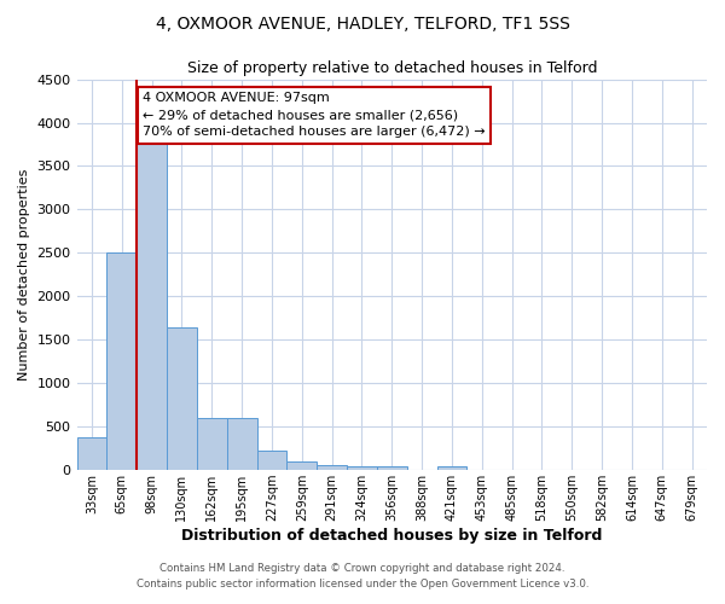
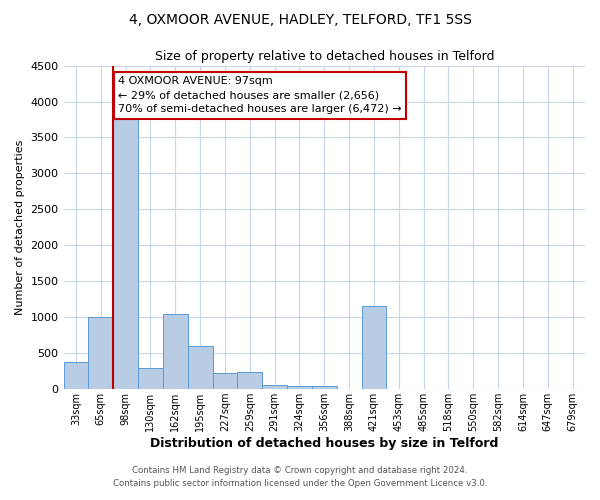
65sqm: 2500 -> 1000
130sqm: 1650 -> 300
162sqm: 600 -> 1040
259sqm: 100 -> 240
421sqm: 40 -> 1160
